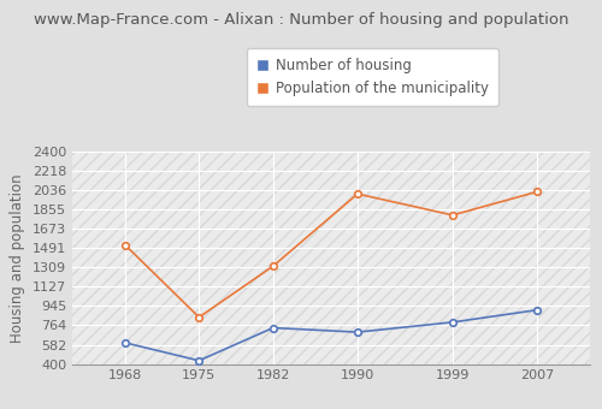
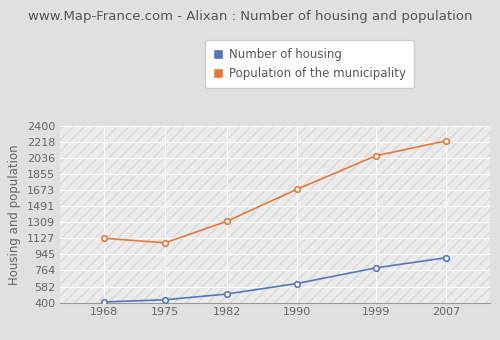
Number of housing/1968: 600 -> 410
Population of the municipality/1968: 1520 -> 1130
Population of the municipality/1975: 840 -> 1080
Number of housing/1982: 740 -> 500
Number of housing/1990: 700 -> 620
Population of the municipality/1990: 2000 -> 1680
Population of the municipality/1999: 1800 -> 2060
Population of the municipality/2007: 2020 -> 2230
